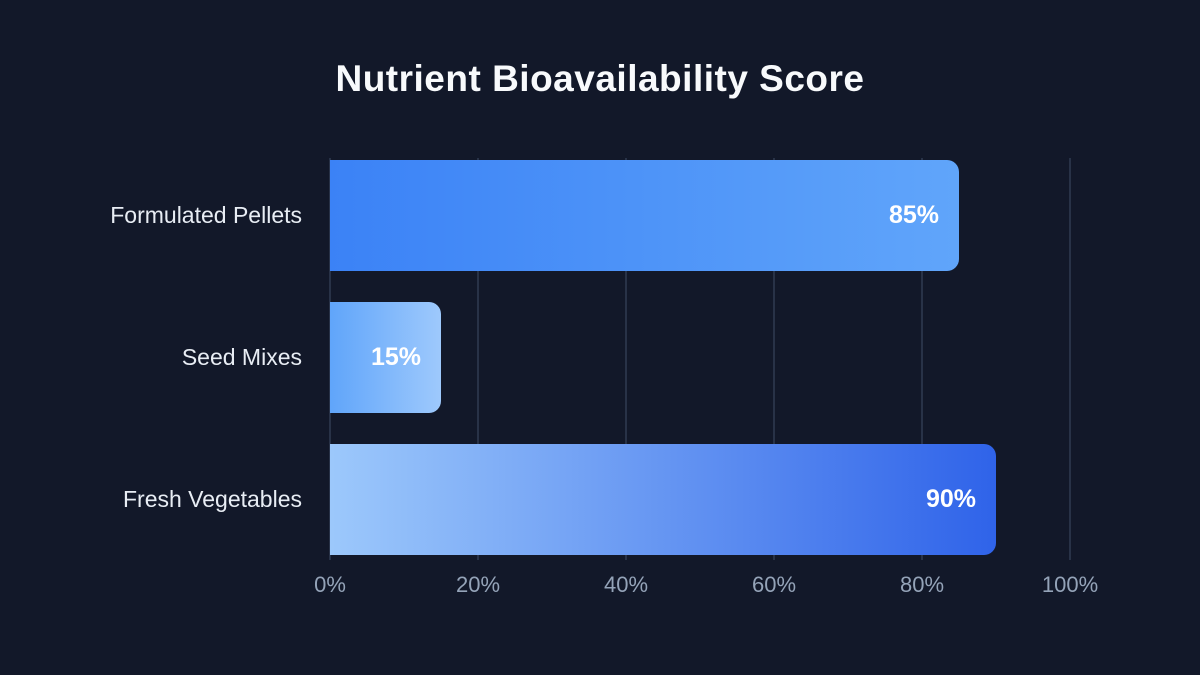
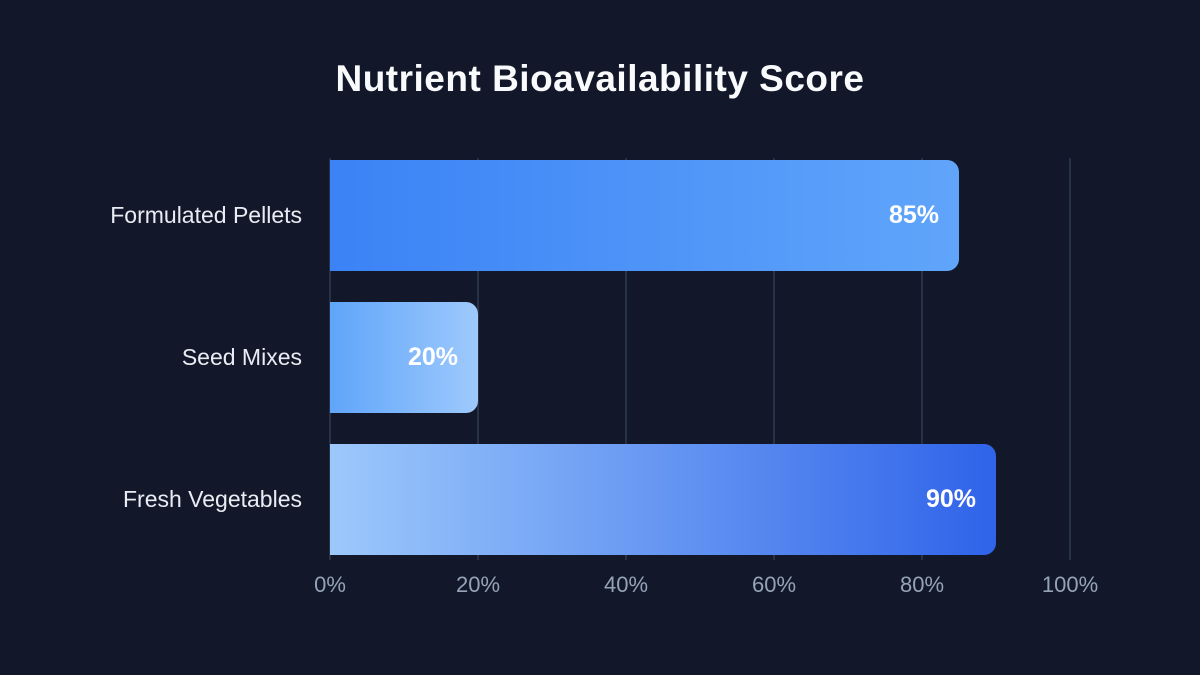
Seed Mixes: 15% -> 20%
